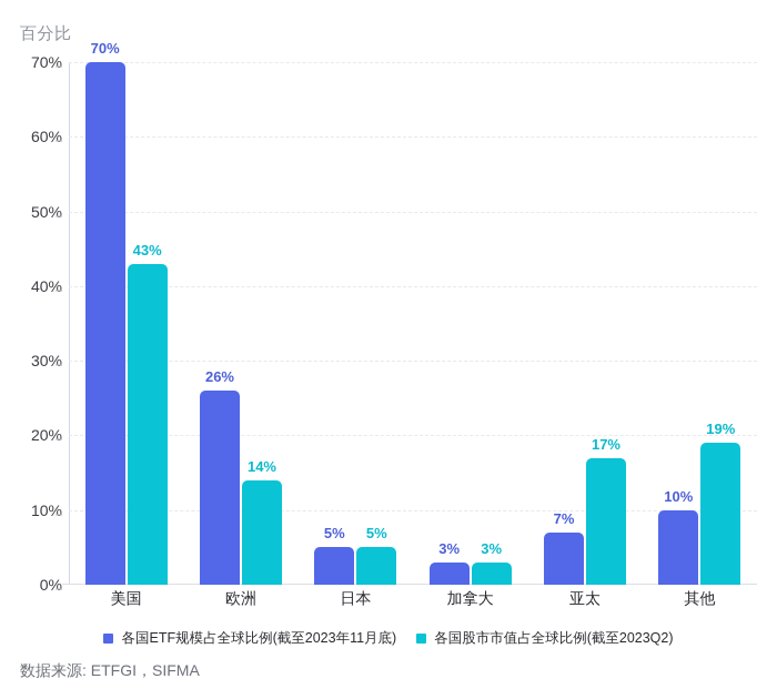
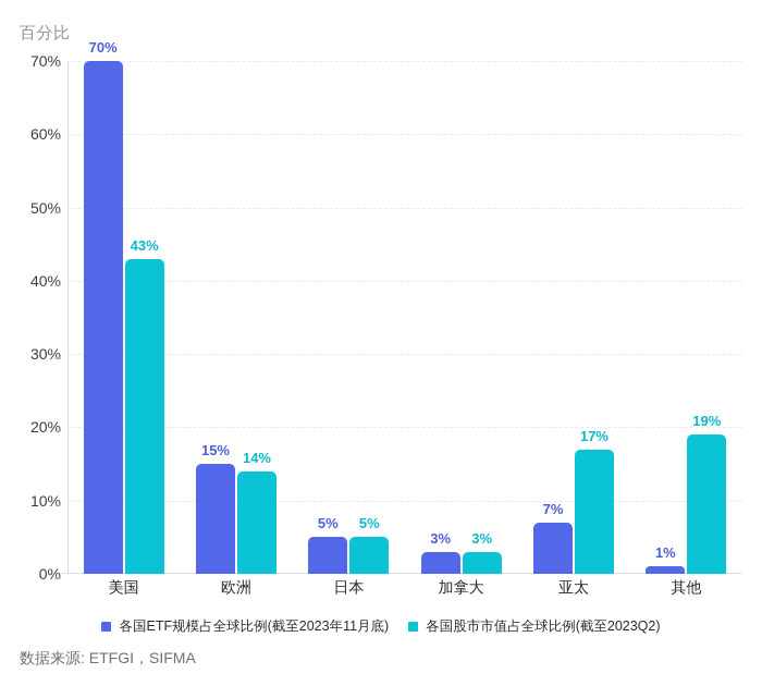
各国ETF规模占全球比例(截至2023年11月底)/欧洲: 26% -> 15%
各国ETF规模占全球比例(截至2023年11月底)/其他: 10% -> 1%
